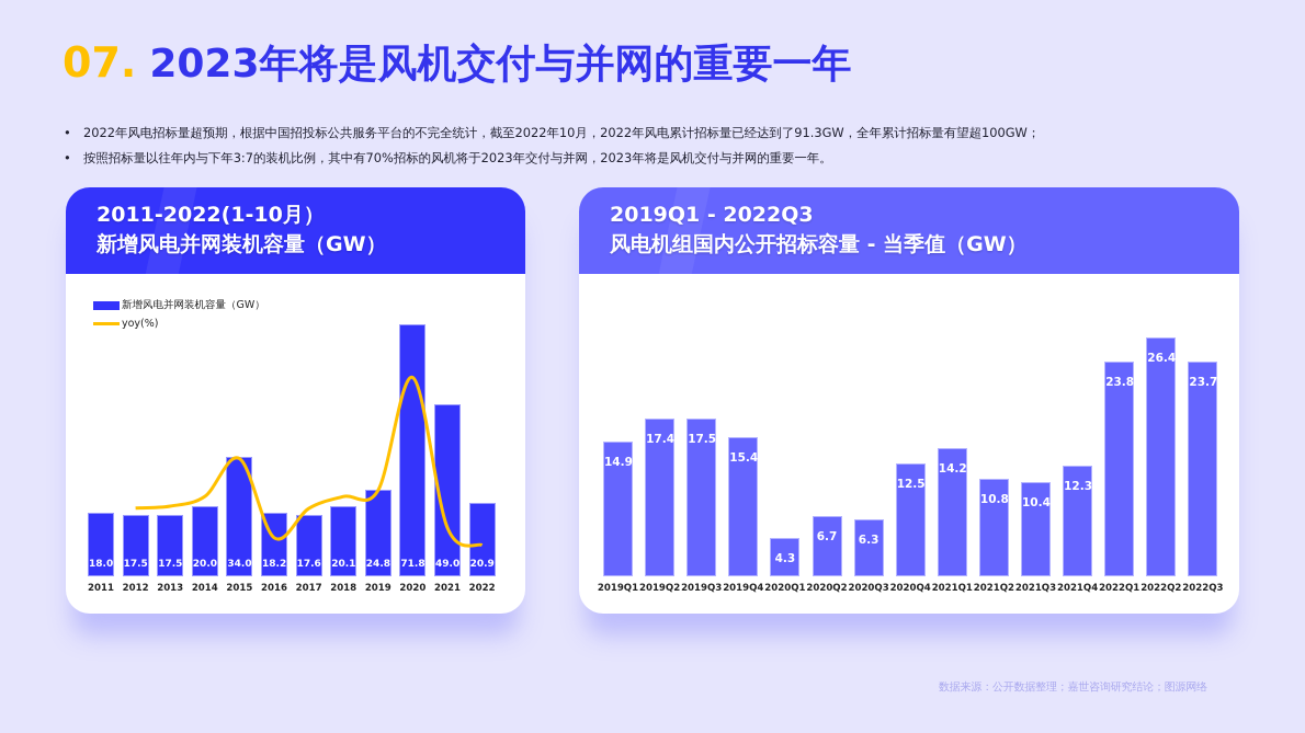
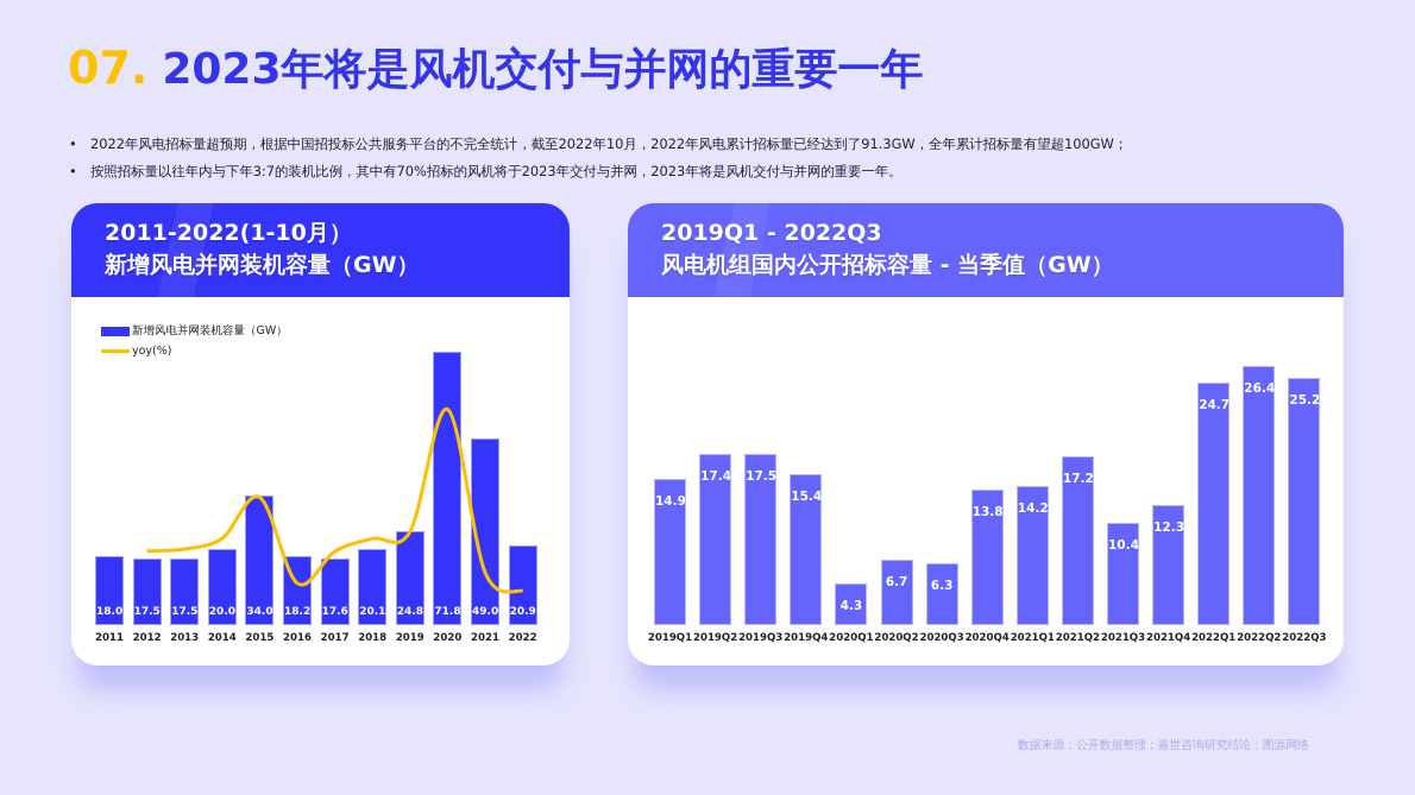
2019Q1 - 2022Q3 风电机组国内公开招标容量 - 当季值（GW）/2020Q4: 12.5 -> 13.8
2019Q1 - 2022Q3 风电机组国内公开招标容量 - 当季值（GW）/2021Q2: 10.8 -> 17.2
2019Q1 - 2022Q3 风电机组国内公开招标容量 - 当季值（GW）/2022Q1: 23.8 -> 24.7
2019Q1 - 2022Q3 风电机组国内公开招标容量 - 当季值（GW）/2022Q3: 23.7 -> 25.2
